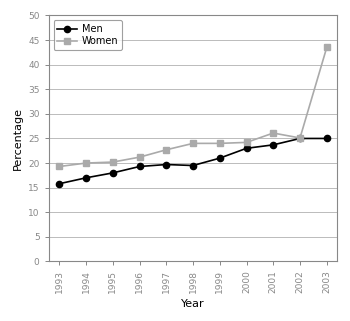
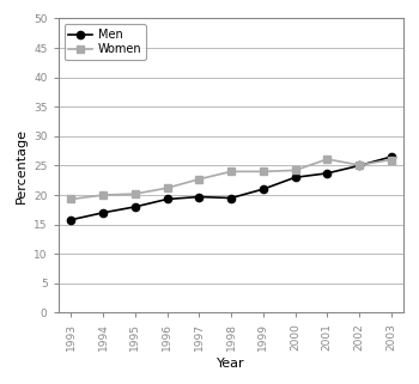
Men/2003: 25.0 -> 26.5
Women/2003: 43.5 -> 26.0
